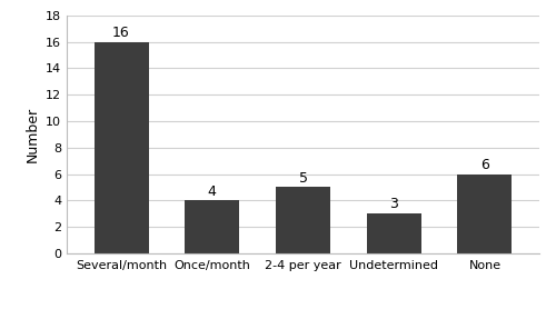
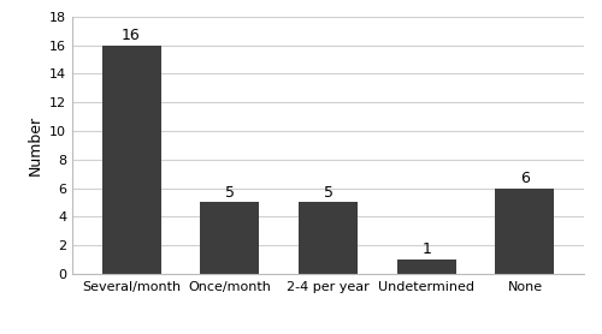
Once/month: 4 -> 5
Undetermined: 3 -> 1
